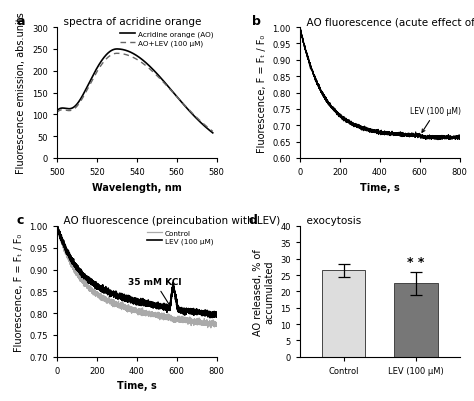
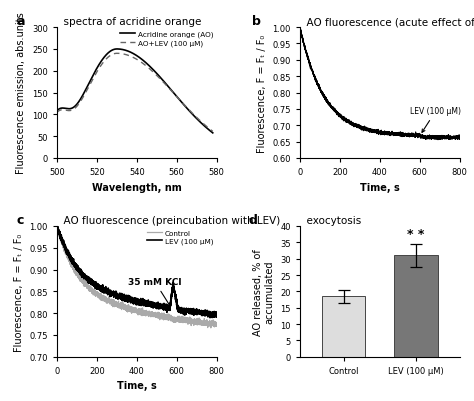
exocytosis/Control: 26.5 -> 18.5
exocytosis/LEV (100 μM): 22.5 -> 31.0
